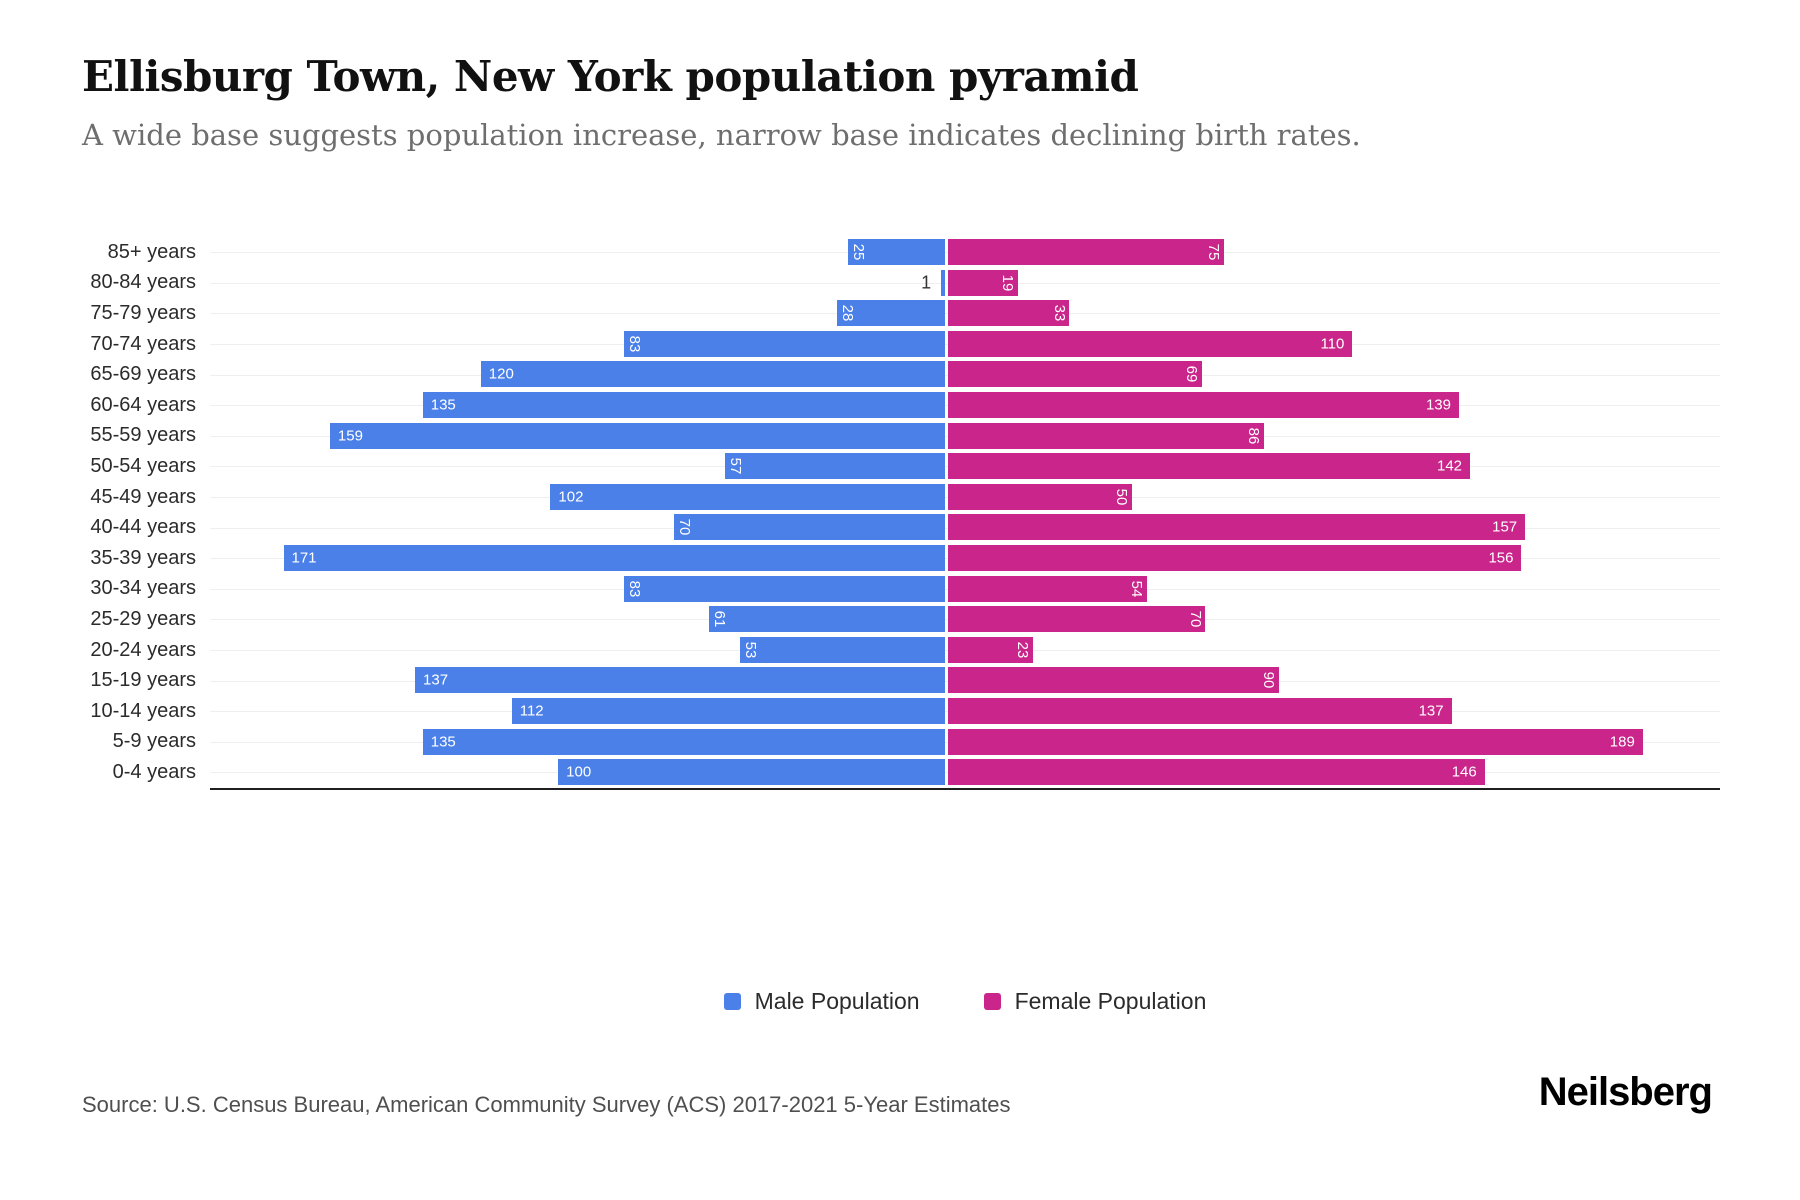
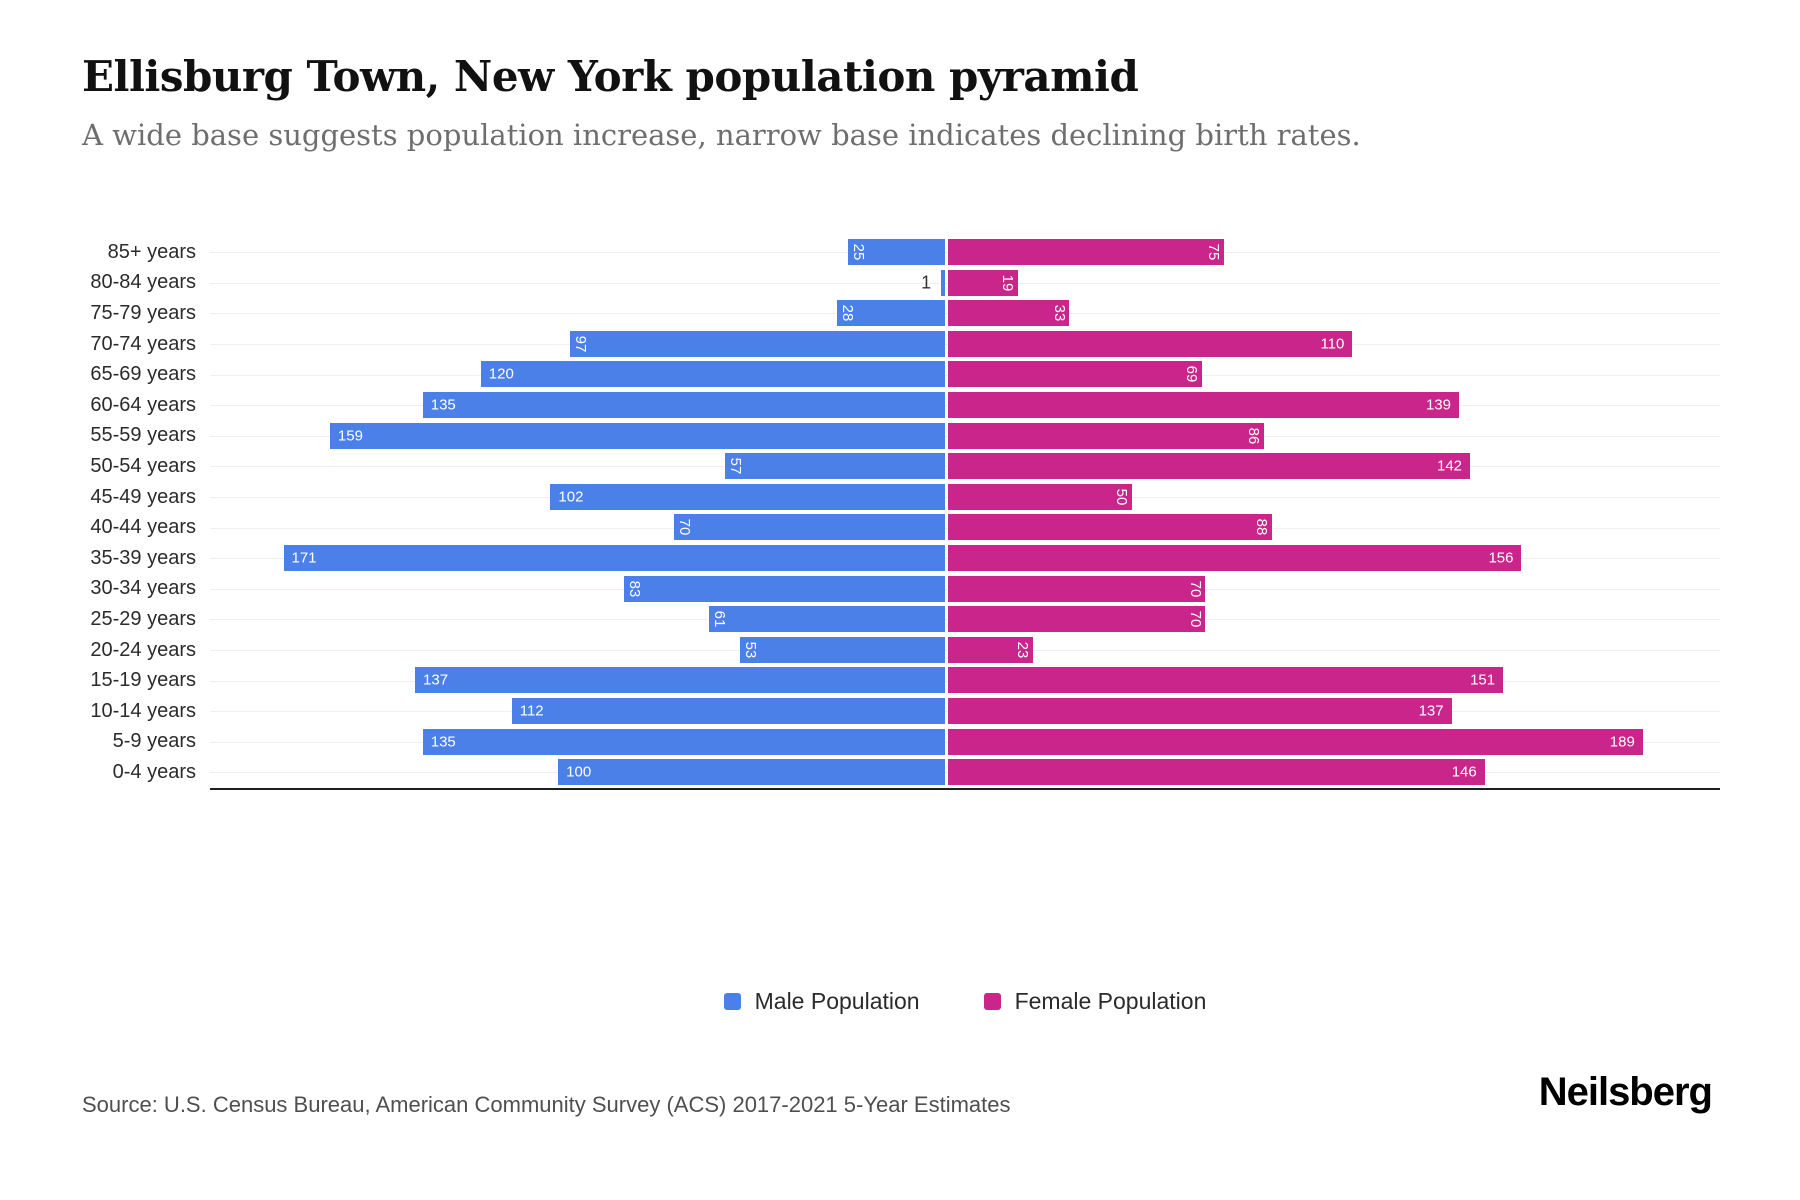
Male Population/70-74 years: 83 -> 97
Female Population/40-44 years: 157 -> 88
Female Population/30-34 years: 54 -> 70
Female Population/15-19 years: 90 -> 151
